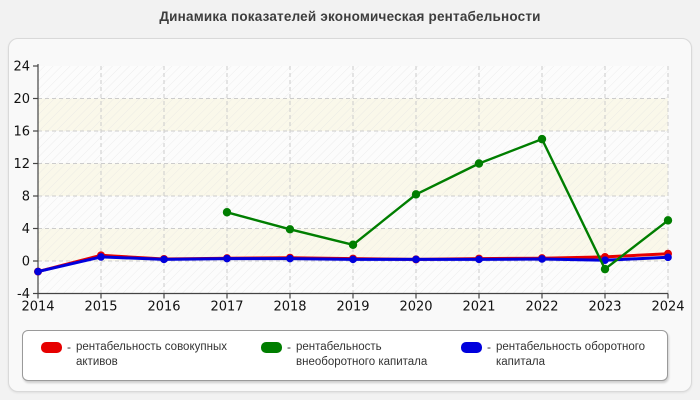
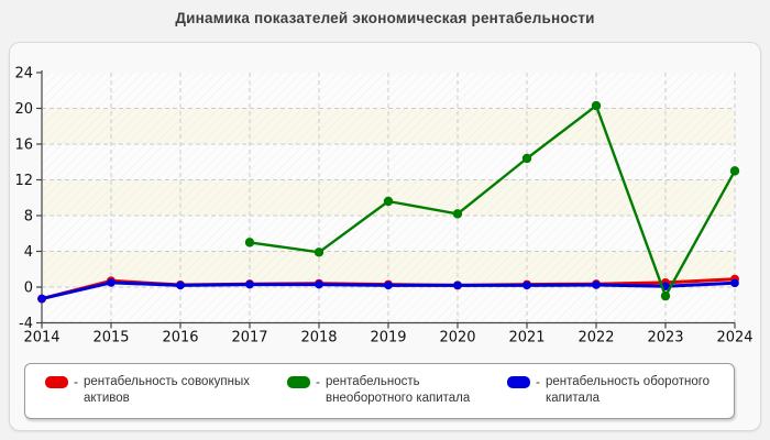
рентабельность внеоборотного капитала/2017: 6 -> 5
рентабельность внеоборотного капитала/2019: 2 -> 10
рентабельность внеоборотного капитала/2021: 12 -> 14
рентабельность внеоборотного капитала/2022: 15 -> 20
рентабельность внеоборотного капитала/2024: 5 -> 13
